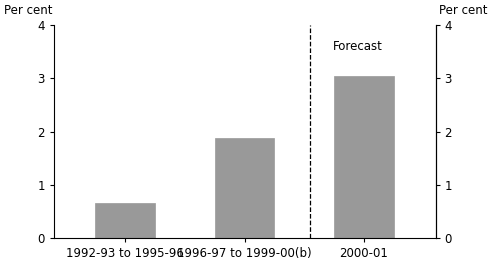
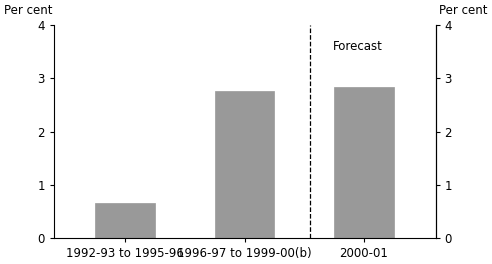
1996-97 to 1999-00(b): 1.88 -> 2.76
2000-01: 3.05 -> 2.84
